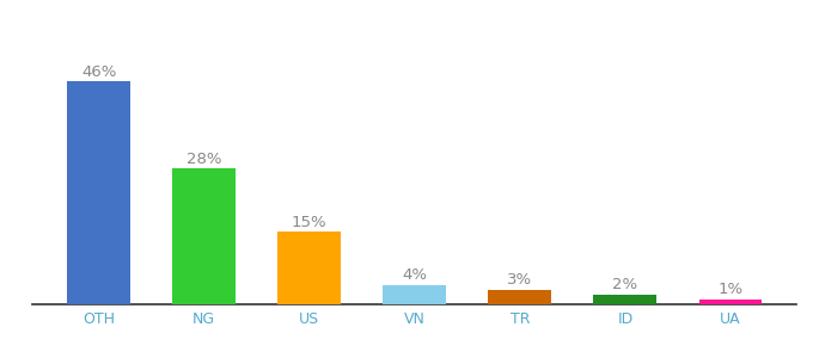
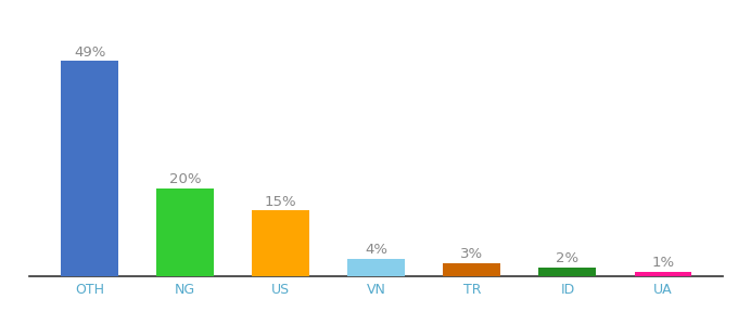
OTH: 46% -> 49%
NG: 28% -> 20%
